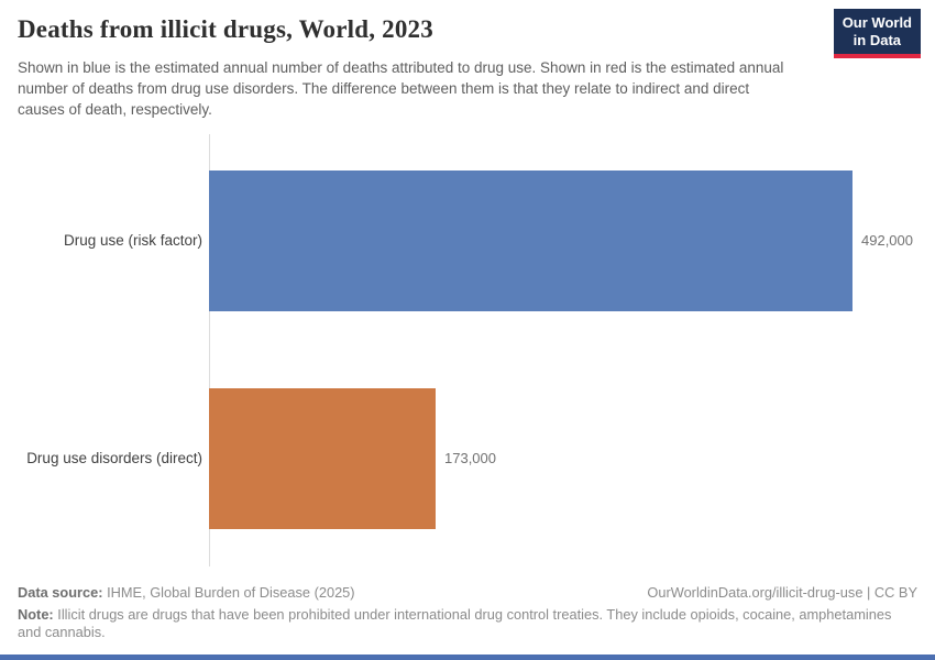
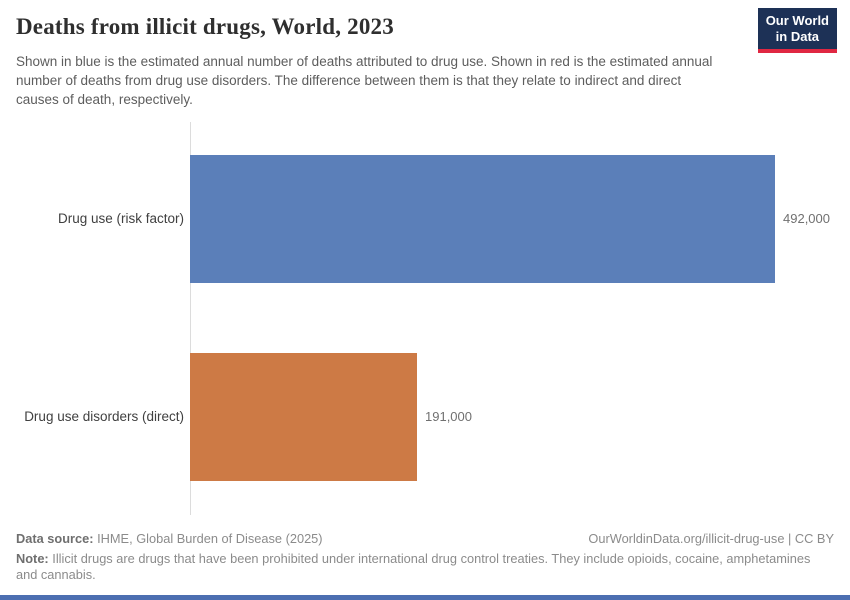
Drug use disorders (direct): 173,000 -> 191,000
